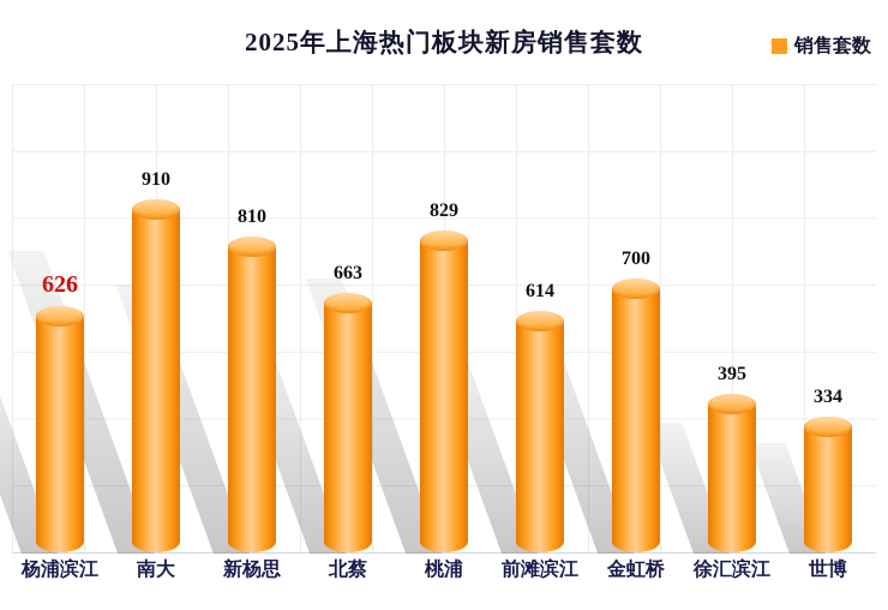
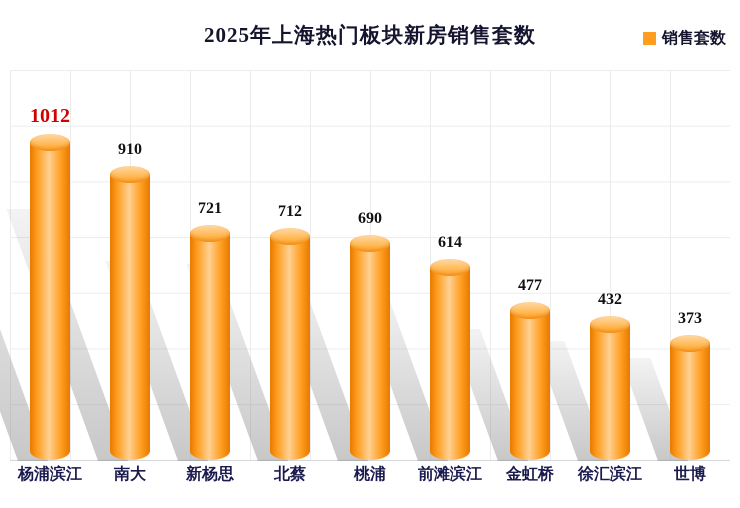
杨浦滨江: 626 -> 1012
新杨思: 810 -> 721
北蔡: 663 -> 712
桃浦: 829 -> 690
金虹桥: 700 -> 477
徐汇滨江: 395 -> 432
世博: 334 -> 373
